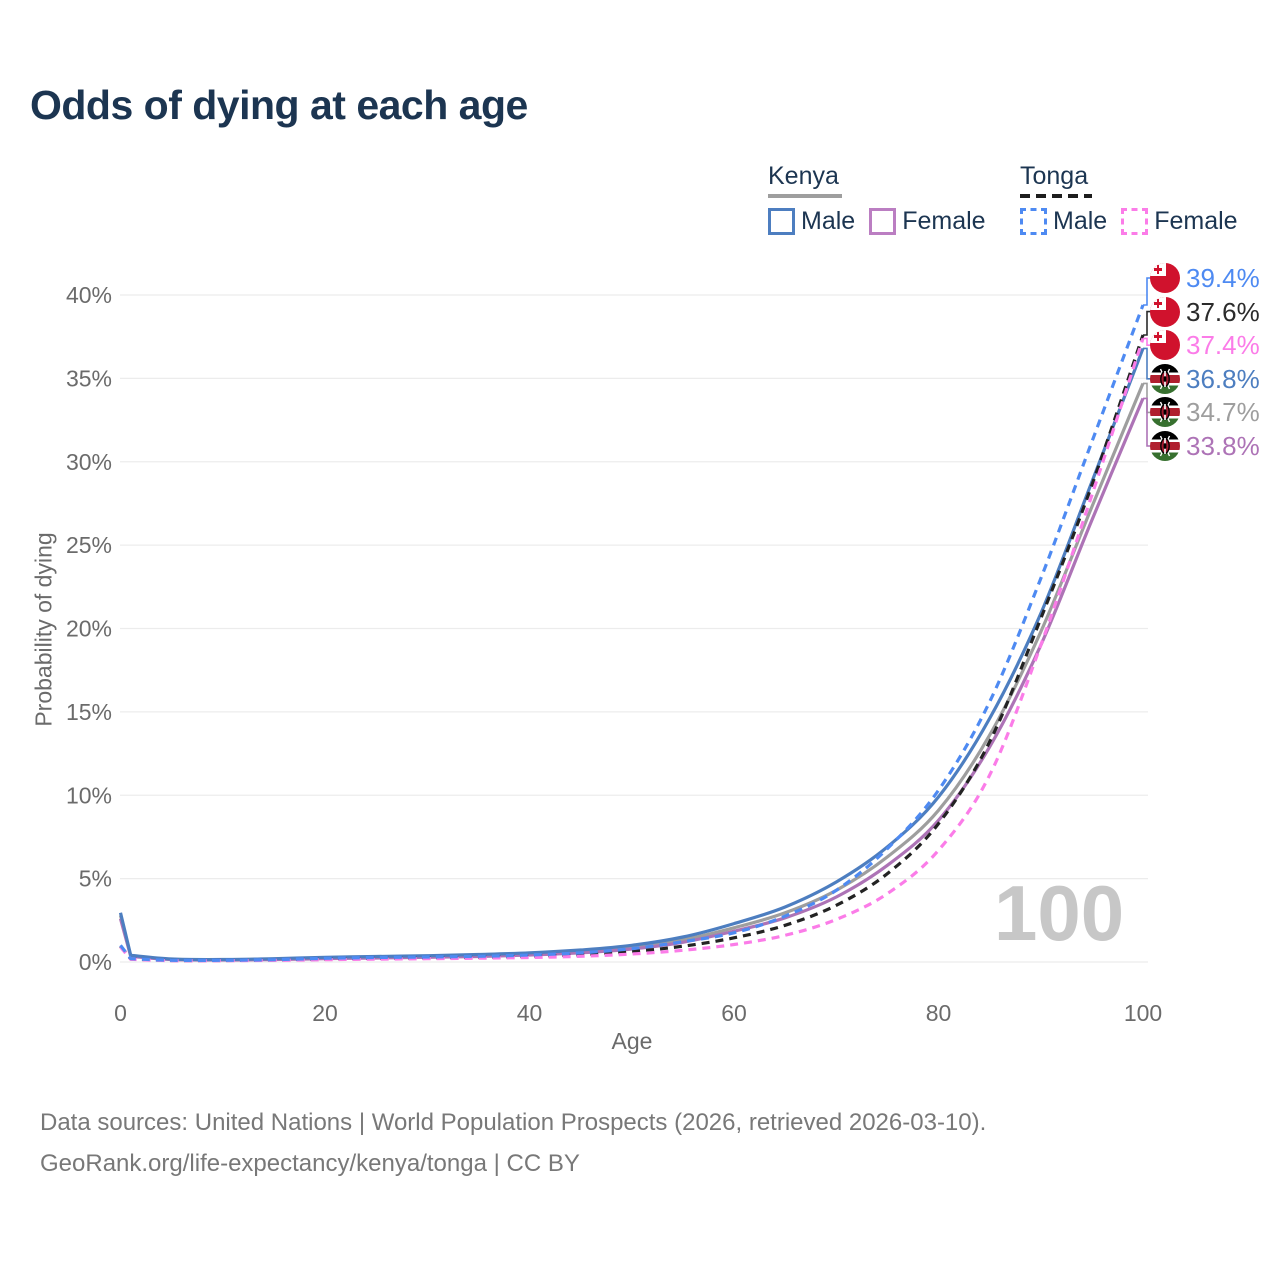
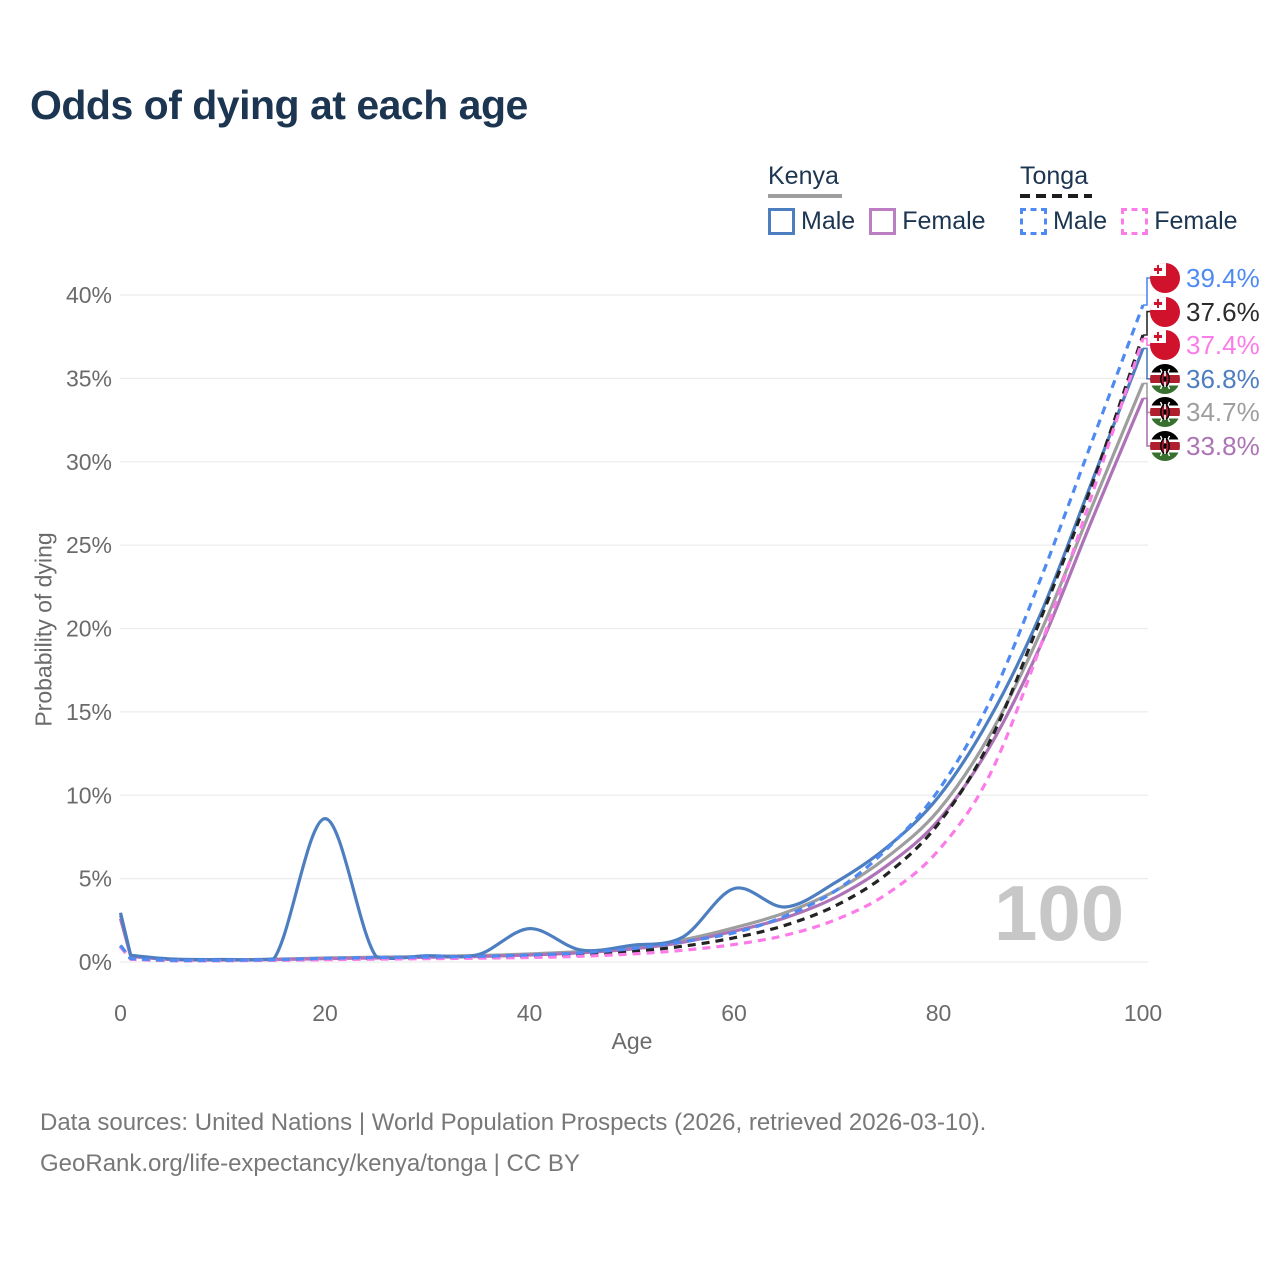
Kenya Male/20: 0.3% -> 8.6%
Kenya Male/40: 0.6% -> 2.0%
Kenya Male/60: 2.3% -> 4.4%
